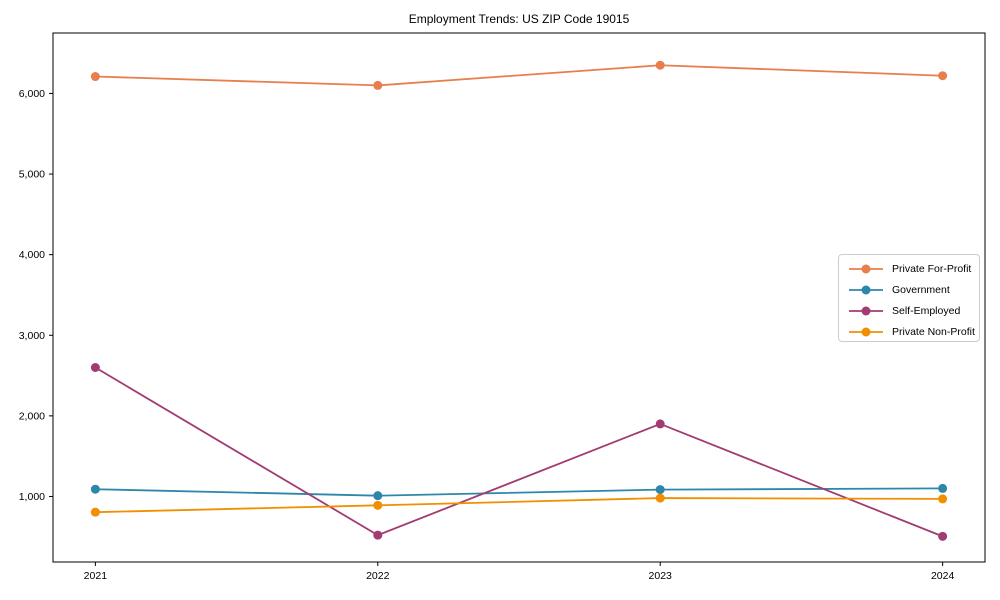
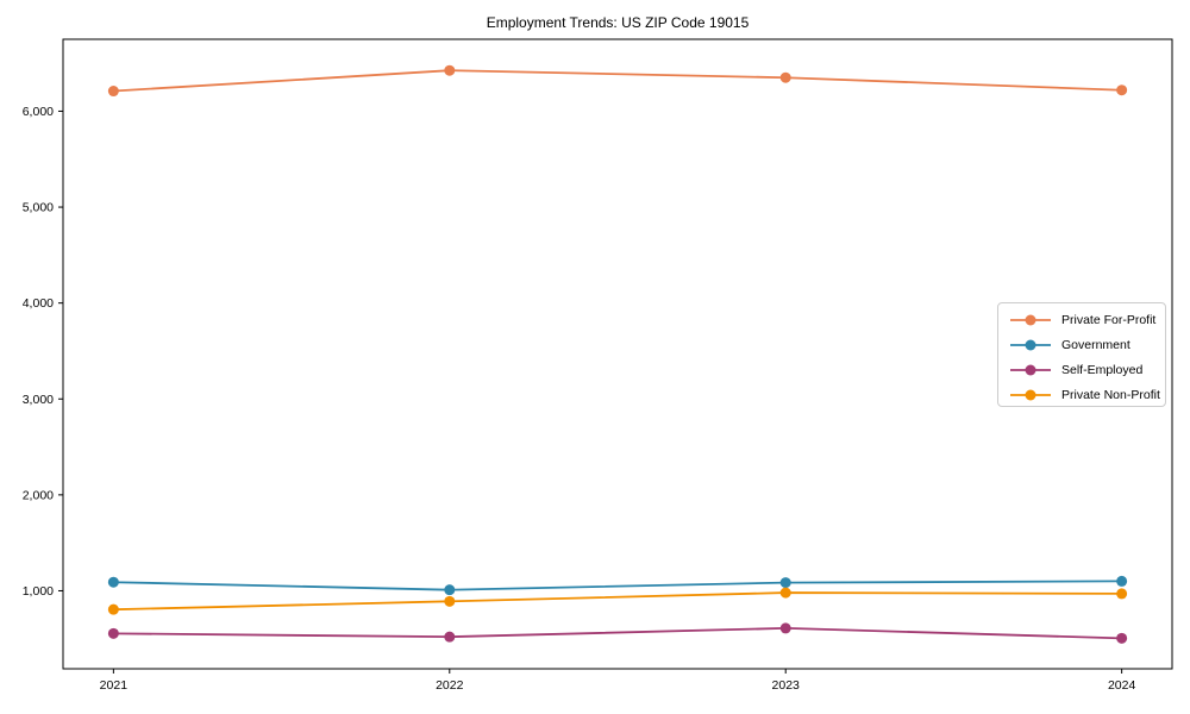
Self-Employed/2021: 2600 -> 600
Private For-Profit/2022: 6100 -> 6400
Self-Employed/2023: 1900 -> 600
